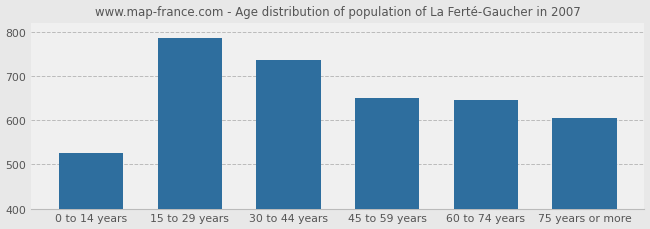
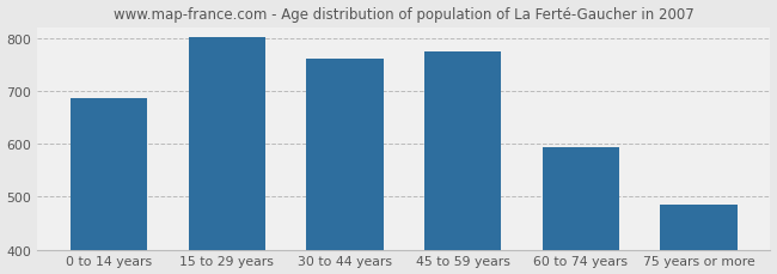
0 to 14 years: 525 -> 686
15 to 29 years: 785 -> 802
30 to 44 years: 735 -> 760
45 to 59 years: 650 -> 775
60 to 74 years: 645 -> 594
75 years or more: 605 -> 484
